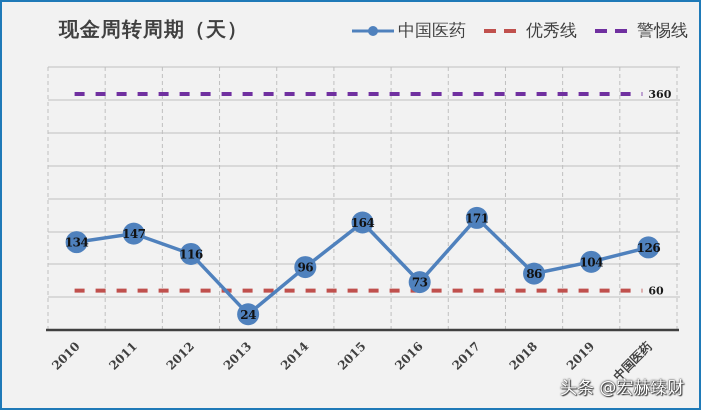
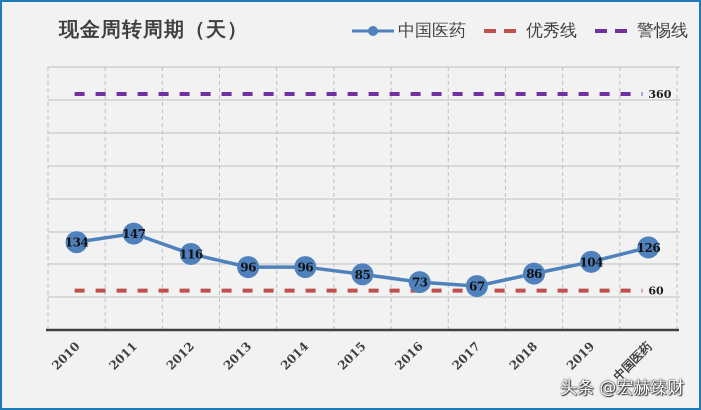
中国医药/2013: 24 -> 96
中国医药/2015: 164 -> 85
中国医药/2017: 171 -> 67
